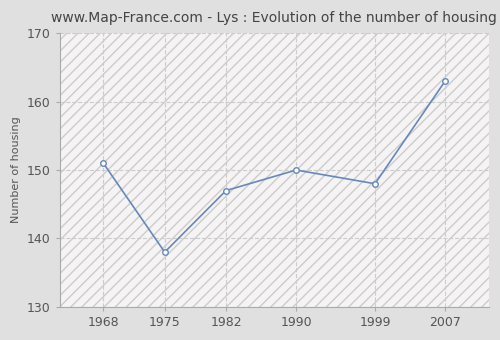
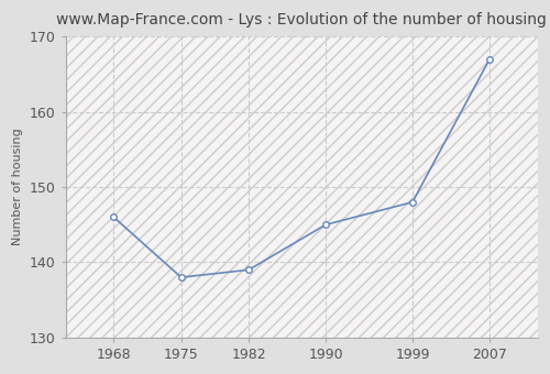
1968: 151 -> 146
1982: 147 -> 139
1990: 150 -> 145
2007: 163 -> 167
